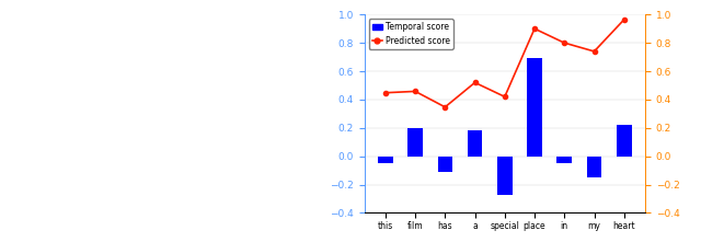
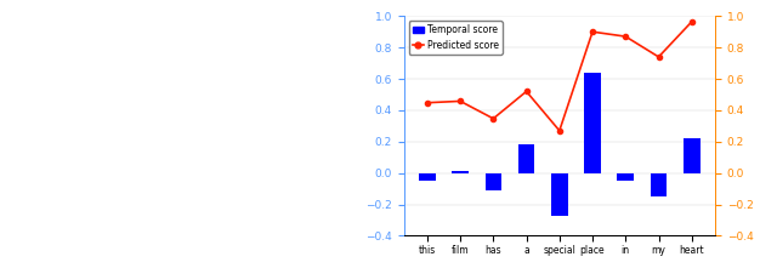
Temporal score/film: 0.20 -> 0.01
Predicted score/special: 0.42 -> 0.27
Temporal score/place: 0.69 -> 0.64
Predicted score/in: 0.80 -> 0.87
